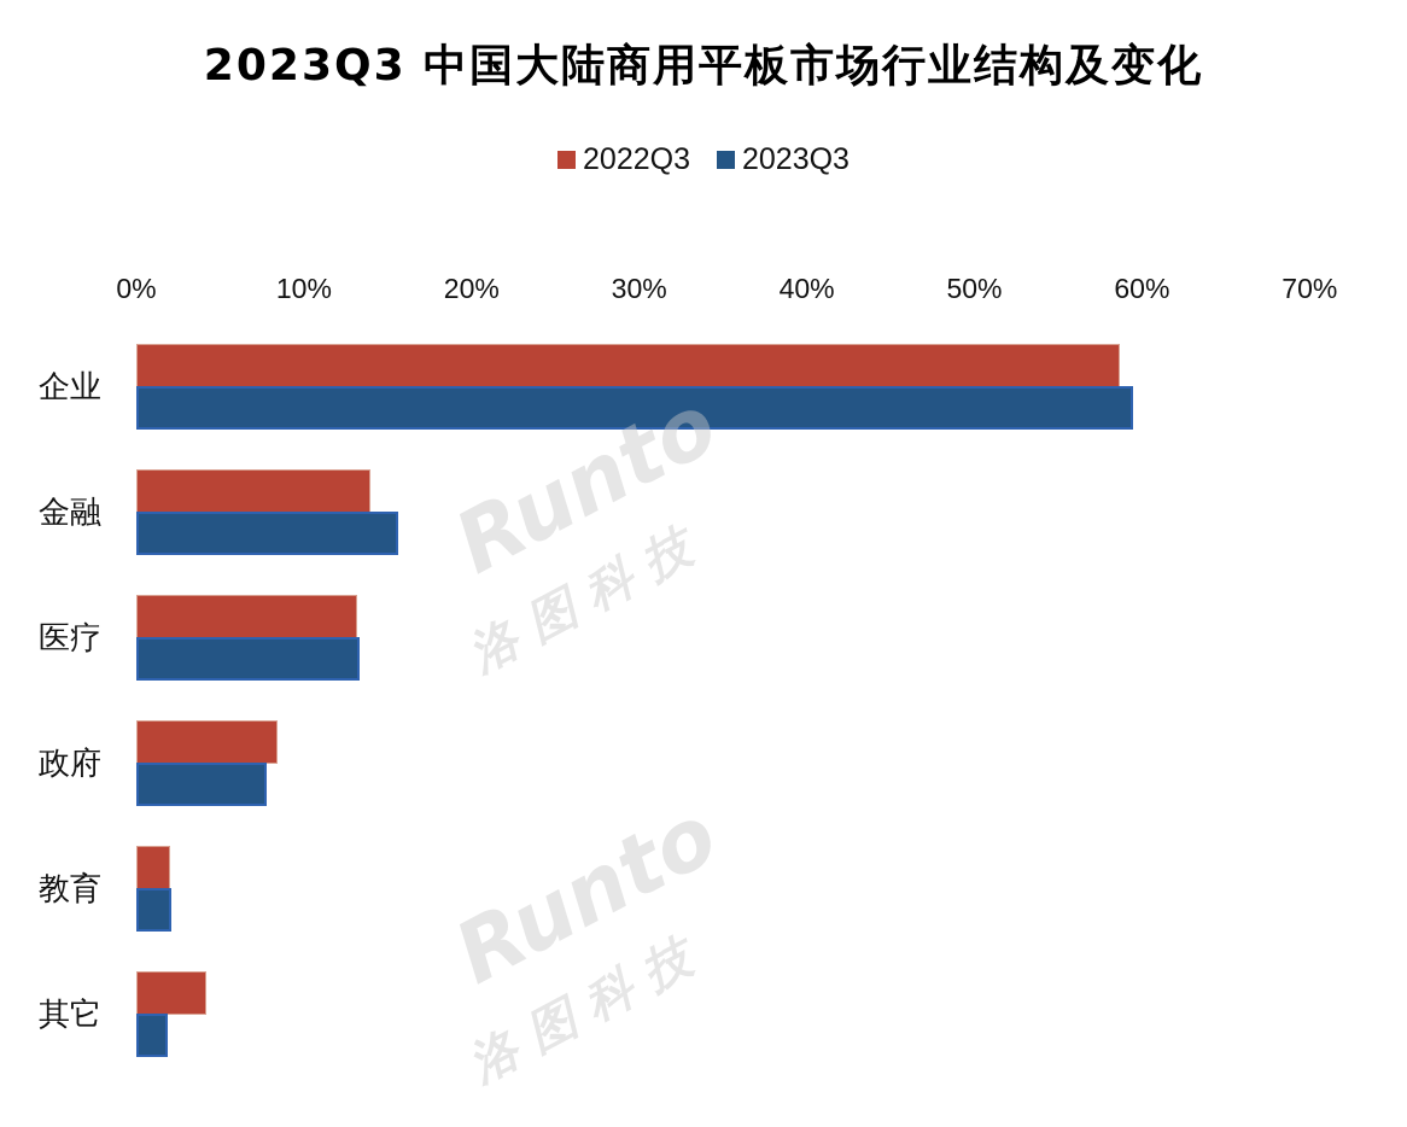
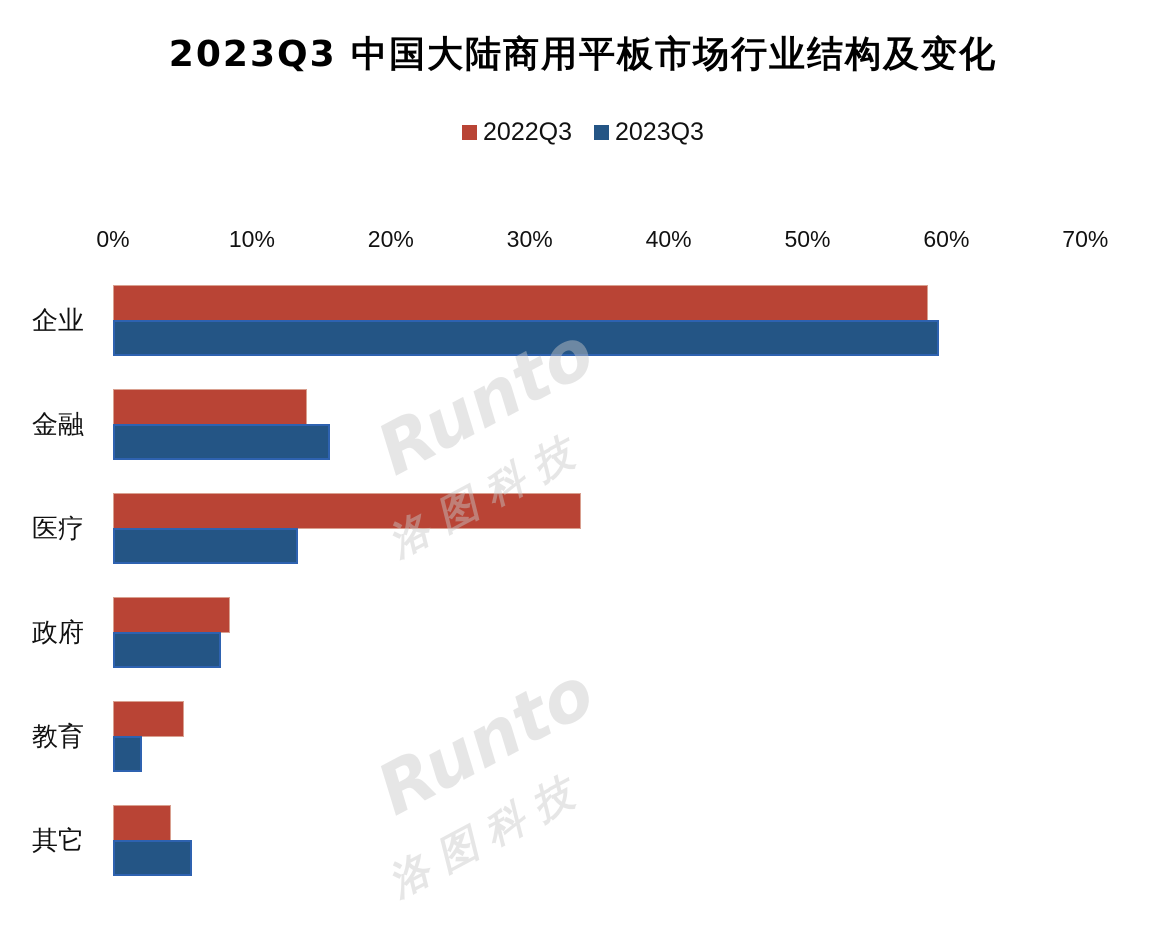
2022Q3/医疗: 13.2% -> 33.7%
2022Q3/教育: 2.0% -> 5.1%
2023Q3/其它: 1.9% -> 5.7%
